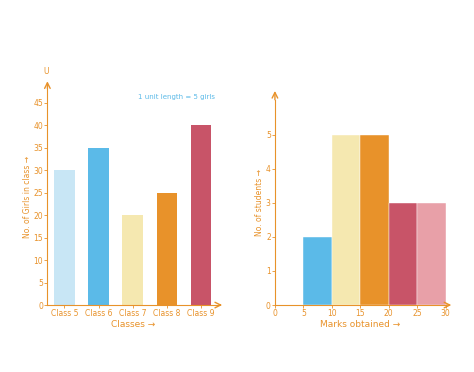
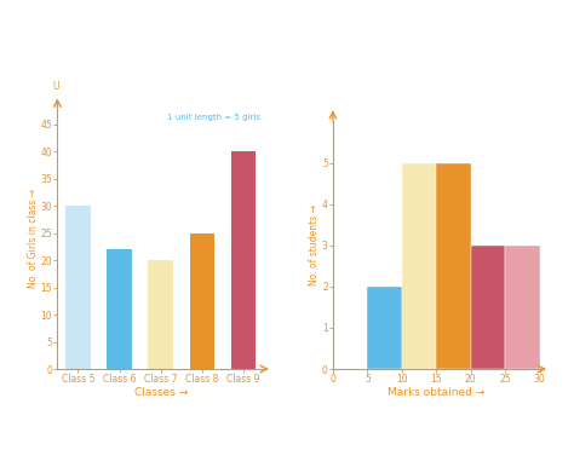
Class 6: 35 -> 22
